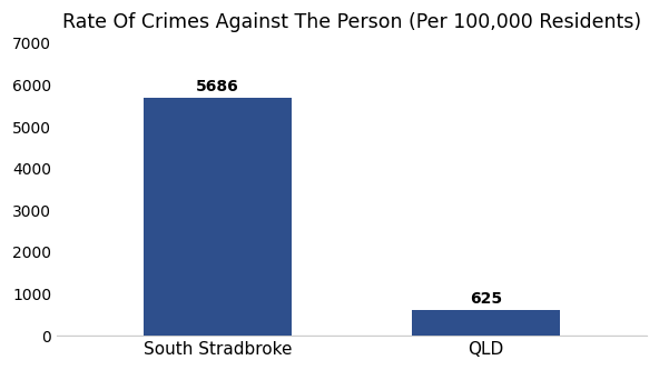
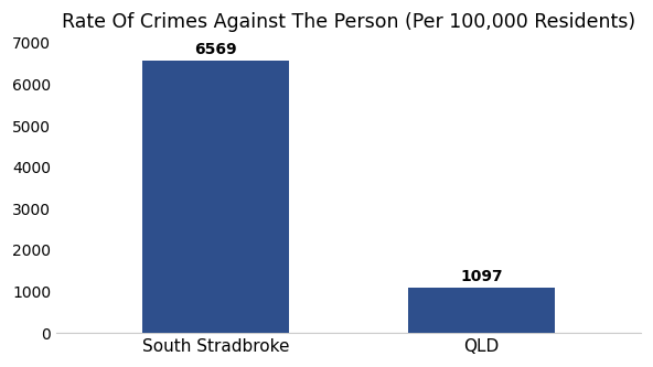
South Stradbroke: 5686 -> 6569
QLD: 625 -> 1097
